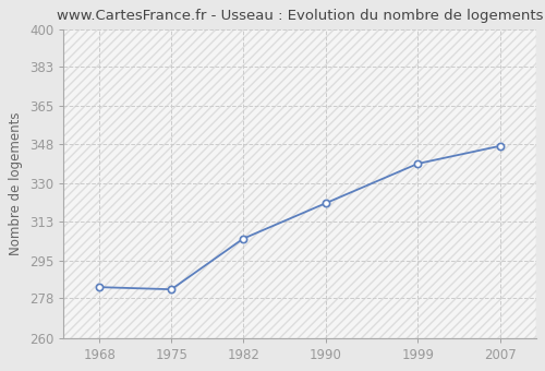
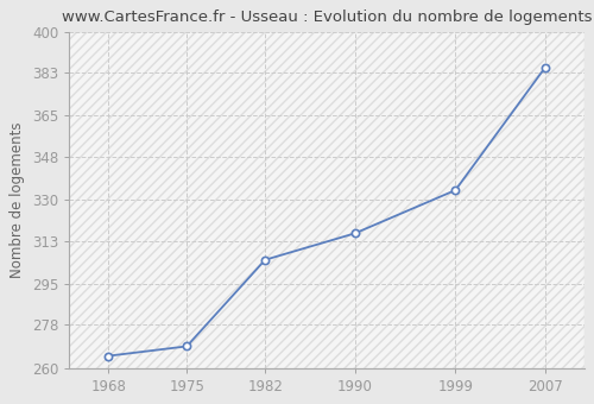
1968: 283 -> 265
1975: 282 -> 269
1990: 321 -> 316
1999: 339 -> 334
2007: 347 -> 385
